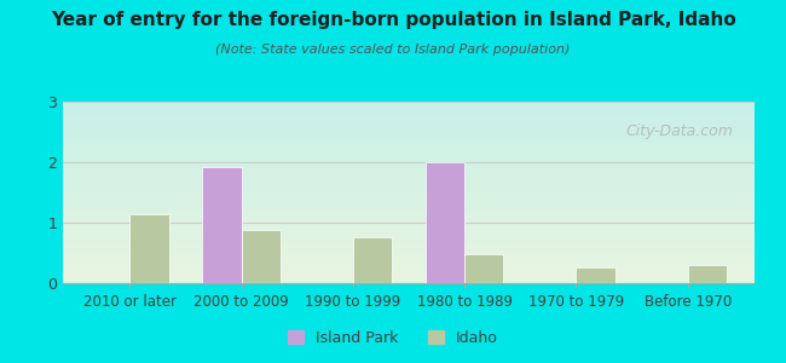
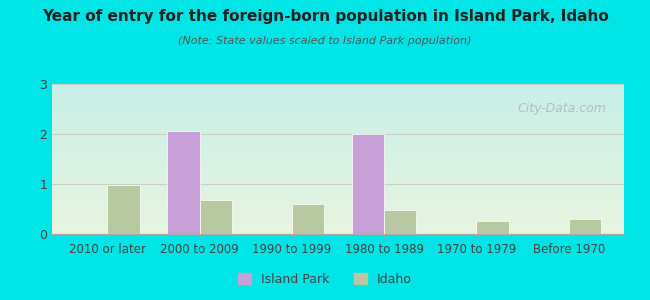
Idaho/2010 or later: 1.15 -> 0.98
Island Park/2000 to 2009: 1.93 -> 2.06
Idaho/2000 to 2009: 0.88 -> 0.68
Idaho/1990 to 1999: 0.77 -> 0.60
